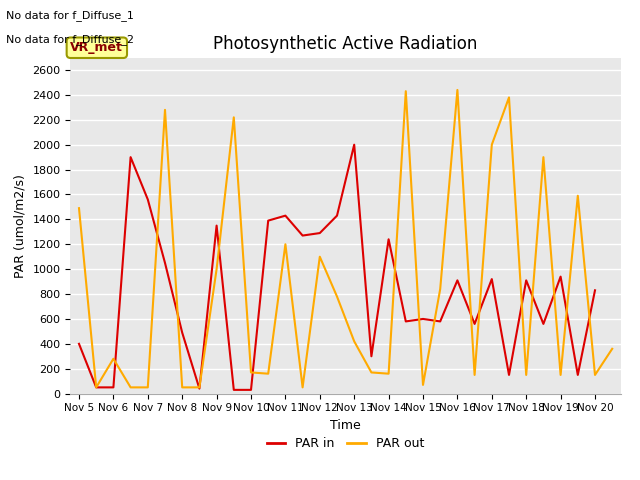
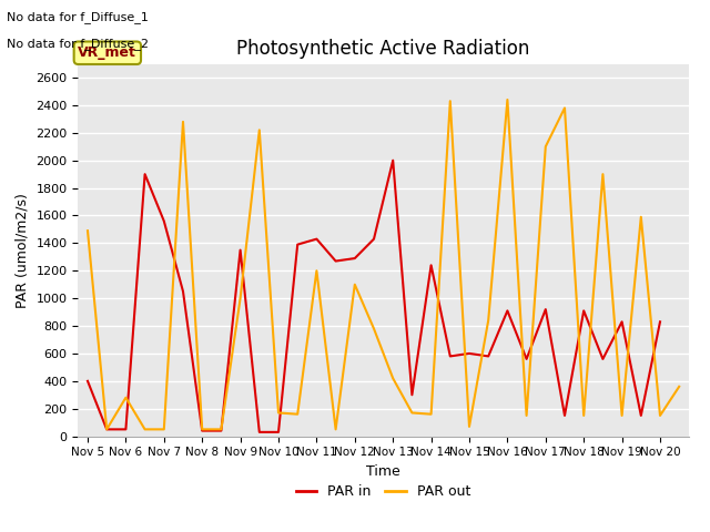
PAR in/Nov 8: 490 -> 40
PAR out/Nov 17: 2000 -> 2100
PAR in/Nov 19: 940 -> 830
